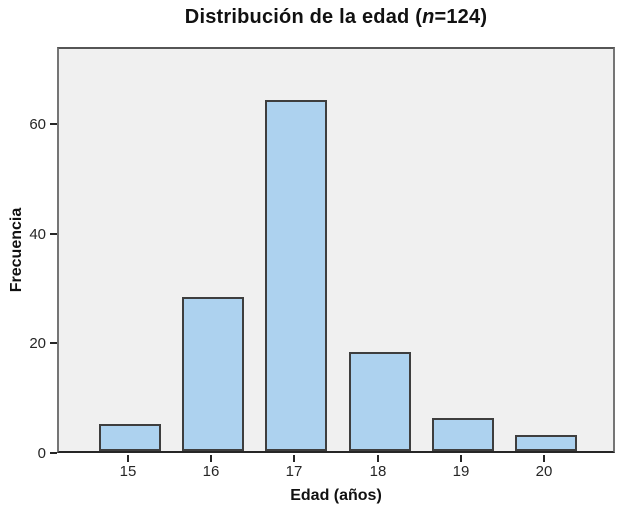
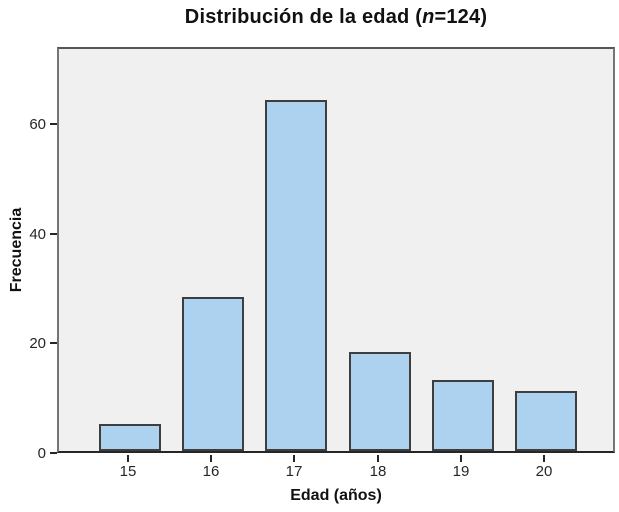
19: 6 -> 13
20: 3 -> 11
